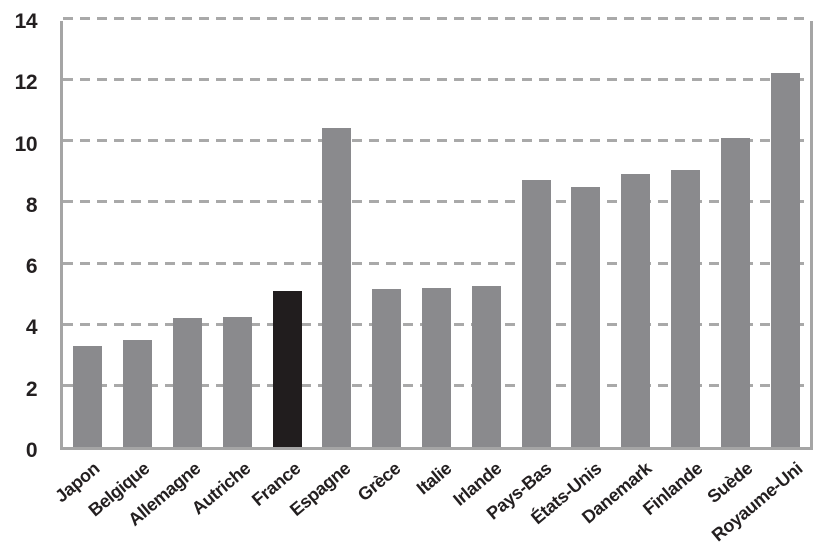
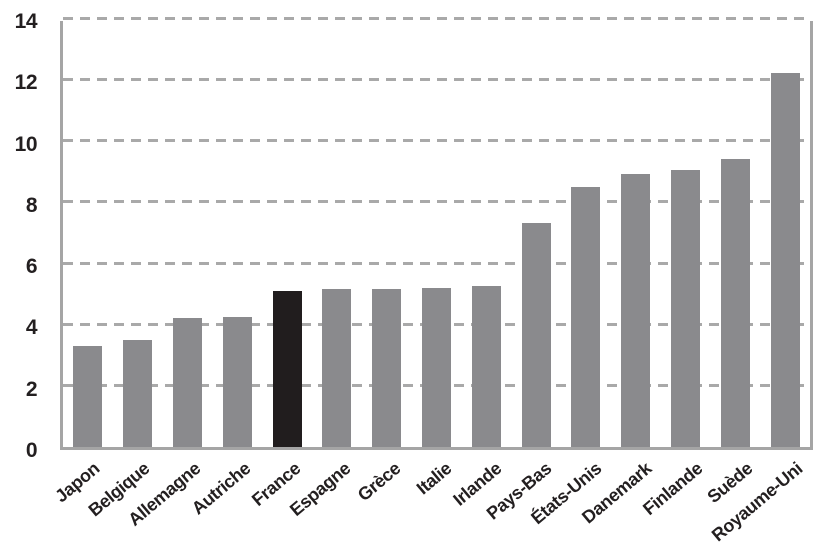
Espagne: 10.4 -> 5.2
Pays-Bas: 8.7 -> 7.3
Suède: 10.1 -> 9.4
